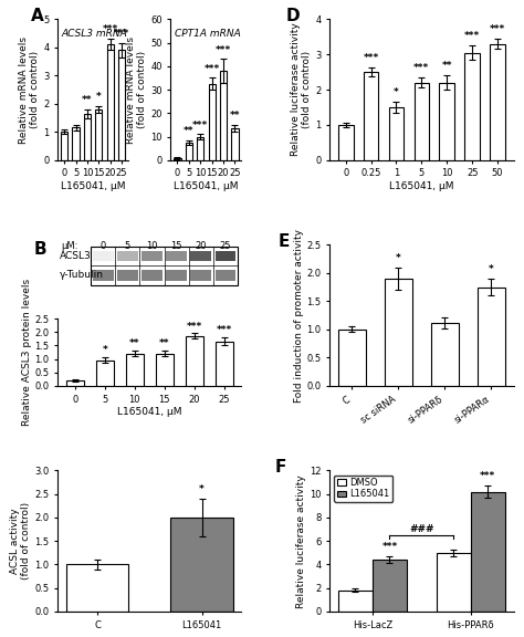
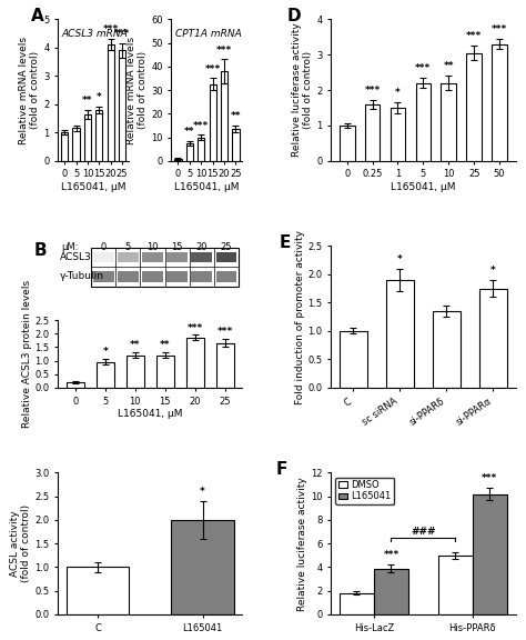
0.25: 2.50 -> 1.60
si-PPARδ: 1.12 -> 1.35
L165041/His-LacZ: 4.4 -> 3.9
